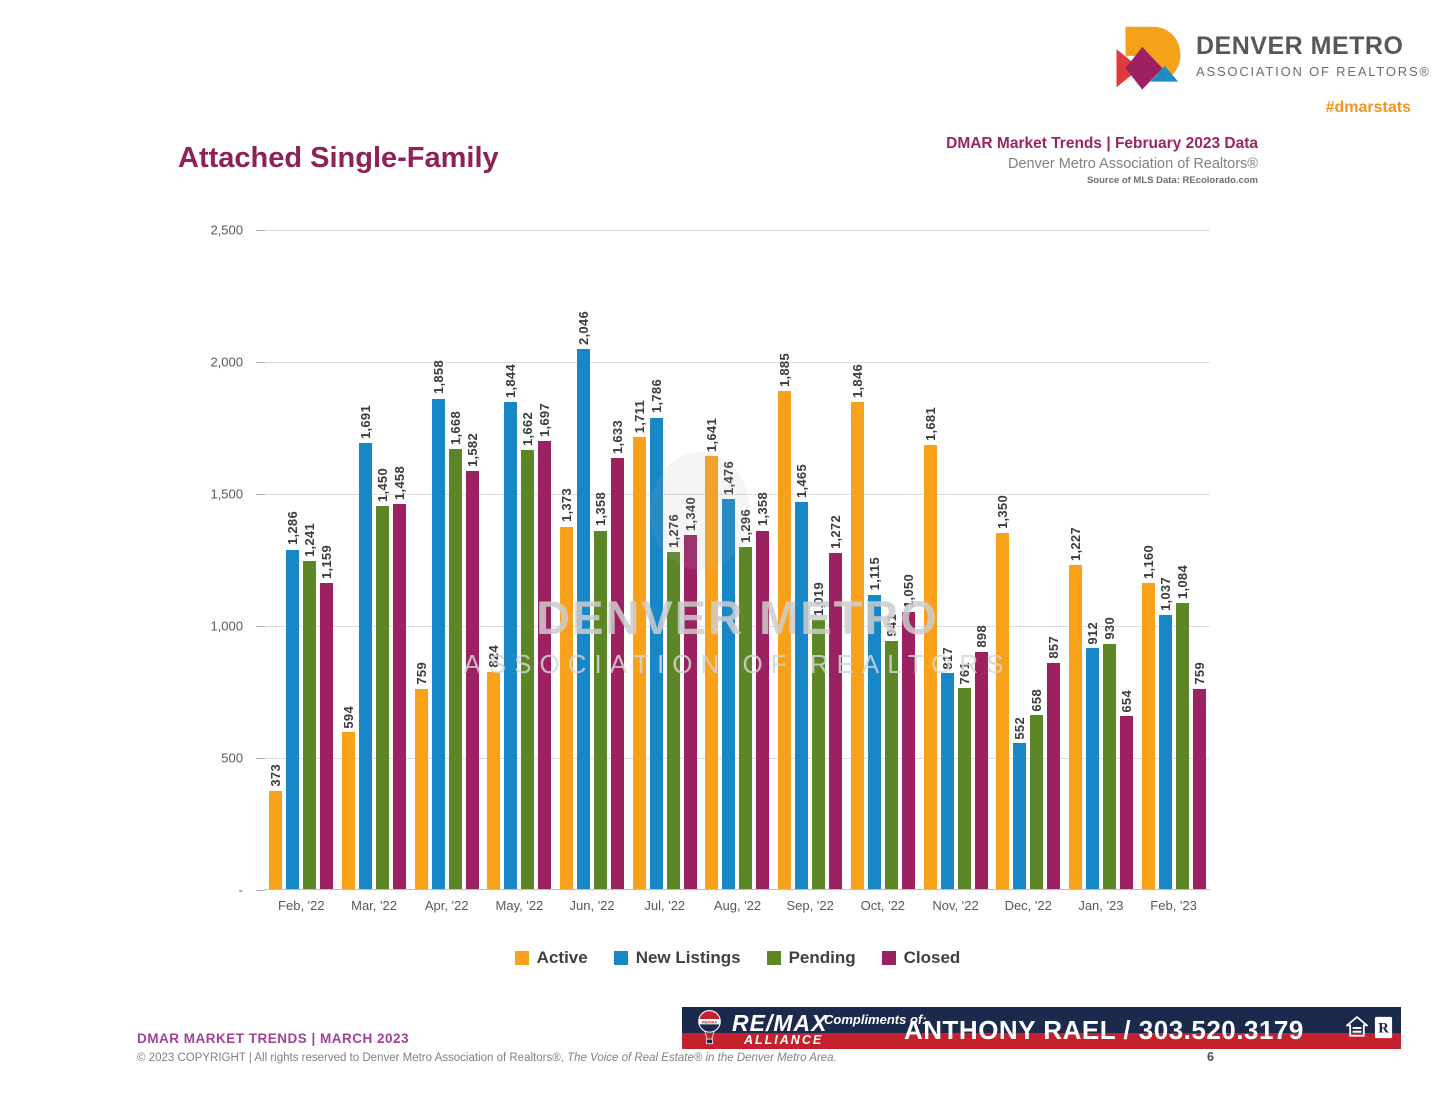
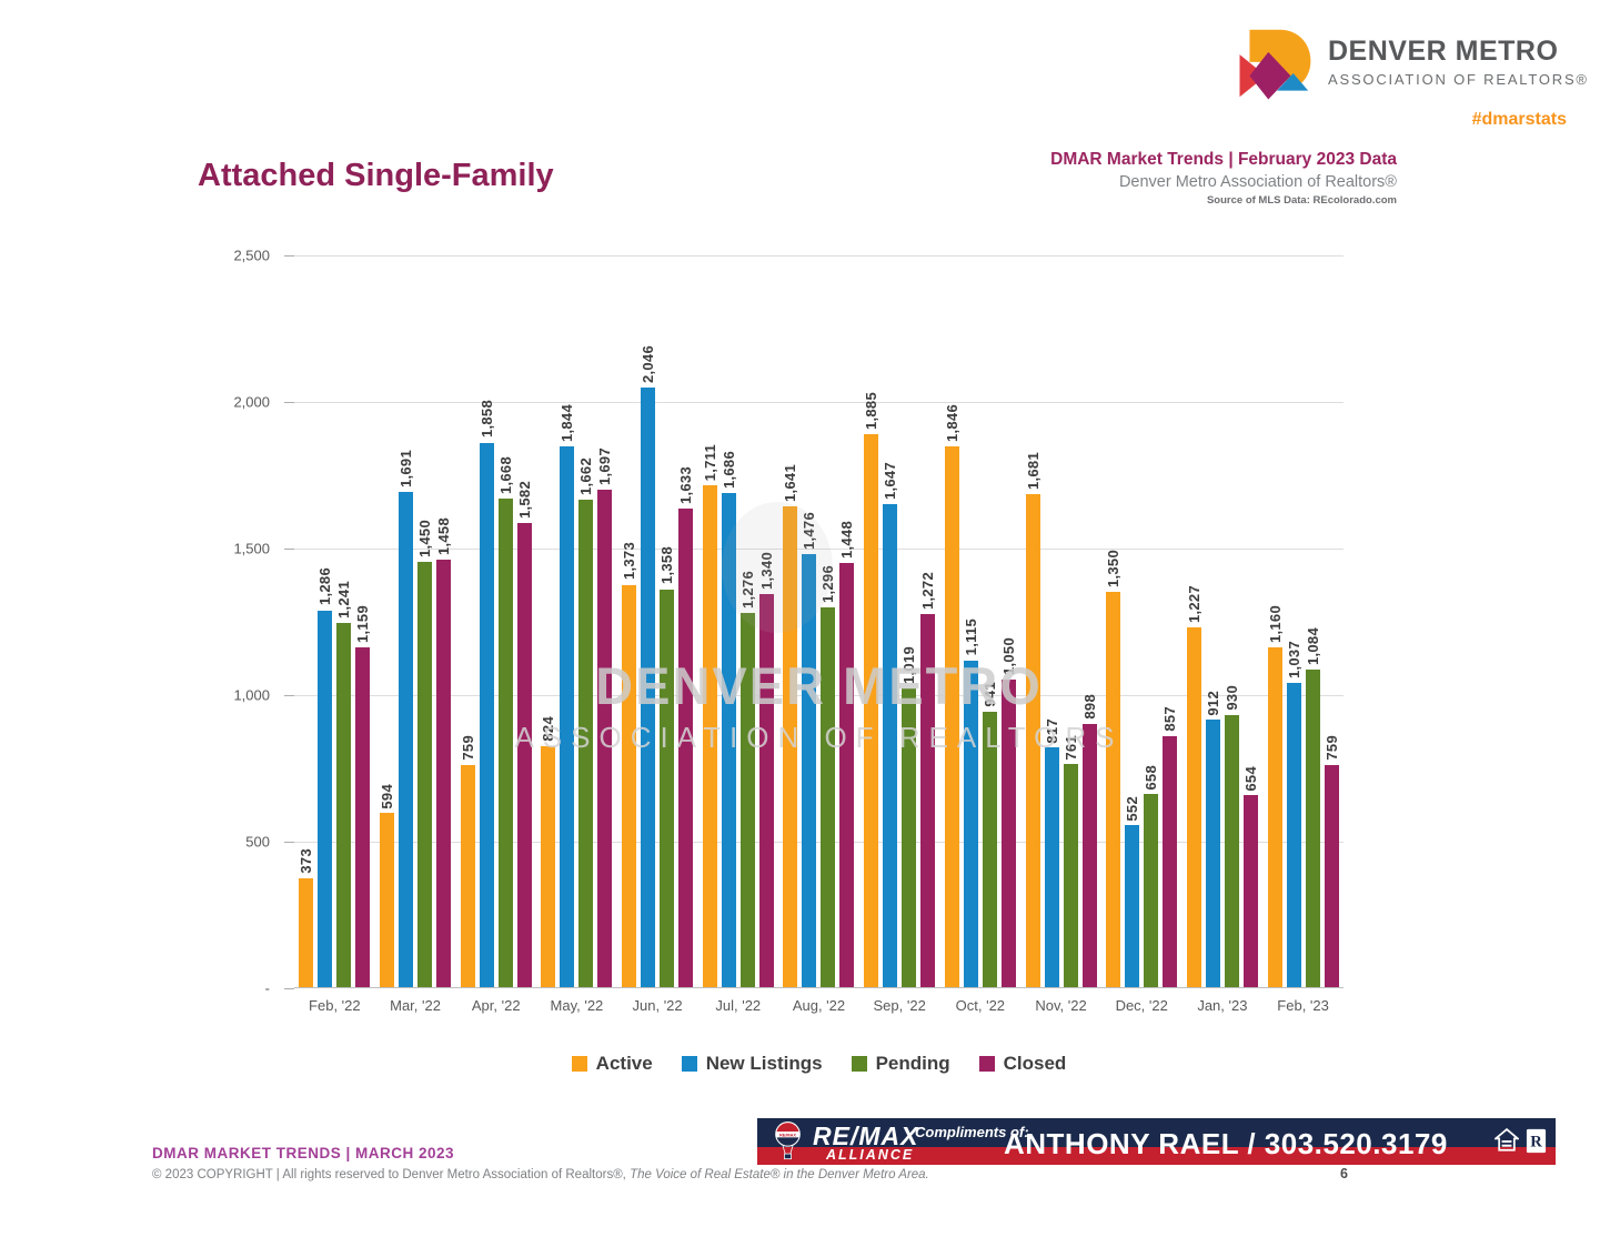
New Listings/Jul, '22: 1,786 -> 1,686
Closed/Aug, '22: 1,358 -> 1,448
New Listings/Sep, '22: 1,465 -> 1,647
